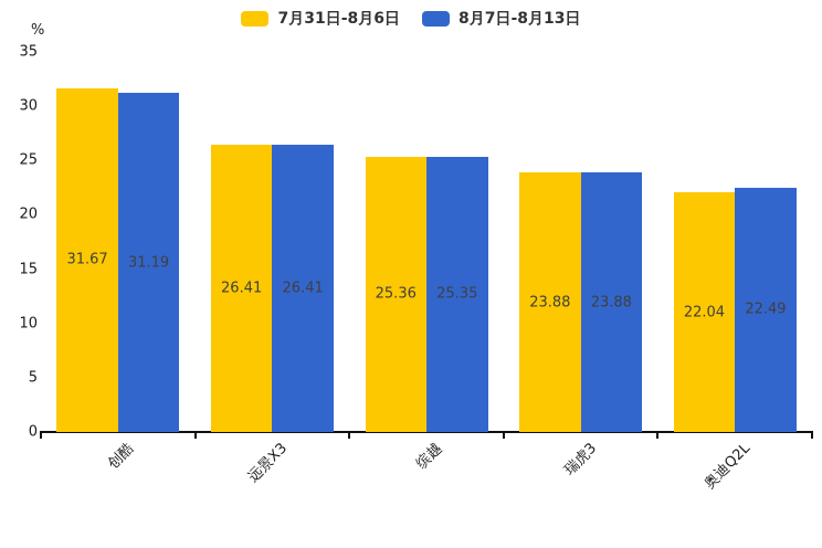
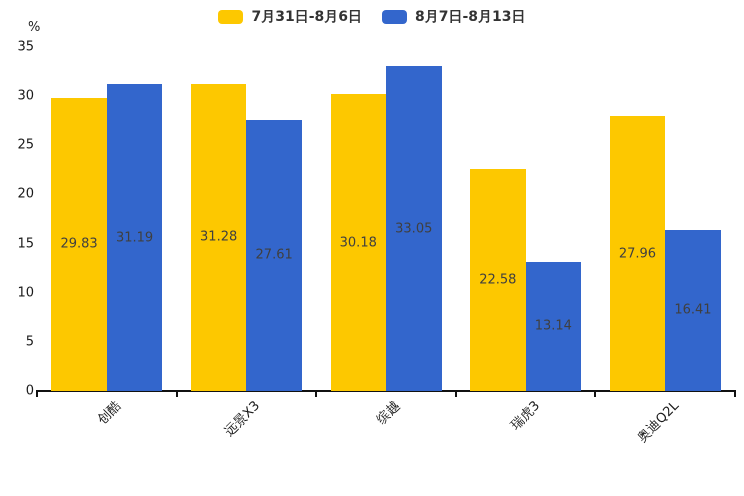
7月31日-8月6日/创酷: 31.67 -> 29.83
7月31日-8月6日/远景X3: 26.41 -> 31.28
8月7日-8月13日/远景X3: 26.41 -> 27.61
7月31日-8月6日/缤越: 25.36 -> 30.18
8月7日-8月13日/缤越: 25.35 -> 33.05
7月31日-8月6日/瑞虎3: 23.88 -> 22.58
8月7日-8月13日/瑞虎3: 23.88 -> 13.14
7月31日-8月6日/奥迪Q2L: 22.04 -> 27.96
8月7日-8月13日/奥迪Q2L: 22.49 -> 16.41
